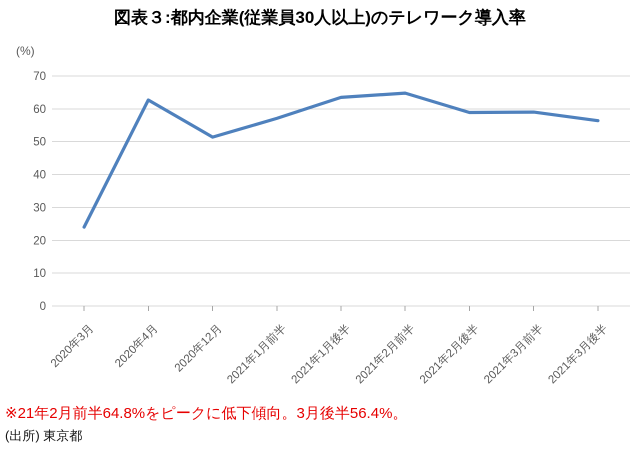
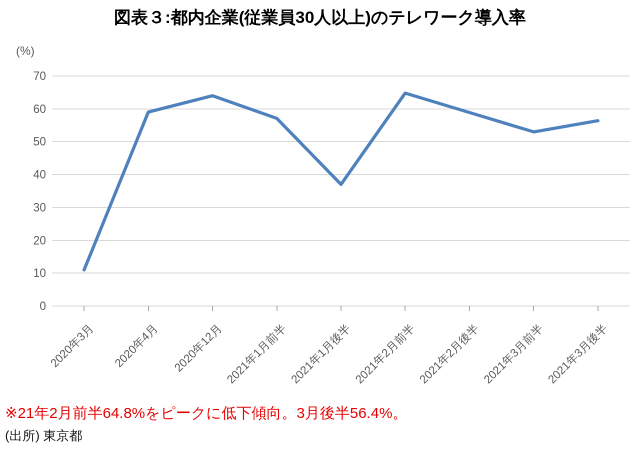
2020年3月: 24 -> 11
2020年4月: 63 -> 59
2020年12月: 51 -> 64
2021年1月後半: 64 -> 37
2021年3月前半: 59 -> 53
